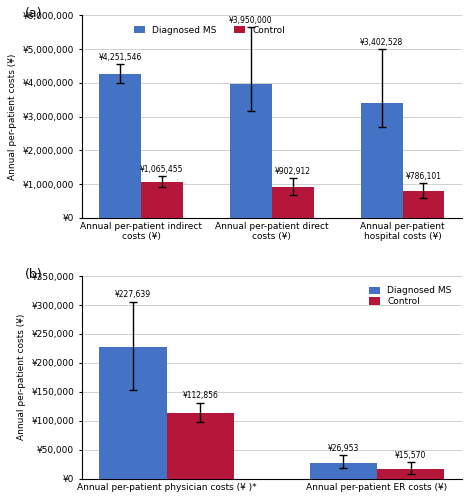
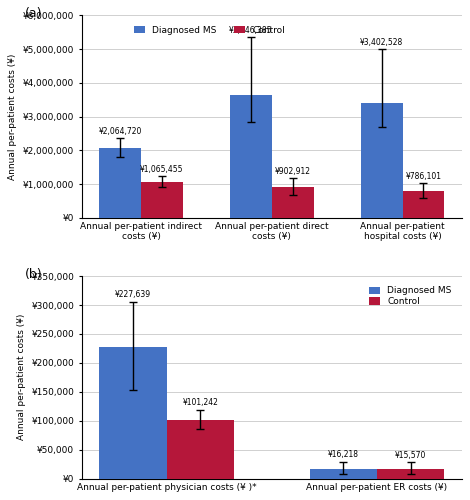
Diagnosed MS/Annual per-patient indirect costs (¥): ¥4,251,546 -> ¥2,064,720
Diagnosed MS/Annual per-patient direct costs (¥): ¥3,950,000 -> ¥3,650,000
Control/Annual per-patient physician costs (¥ )*: ¥112,856 -> ¥101,242
Diagnosed MS/Annual per-patient ER costs (¥): ¥26,953 -> ¥16,218
